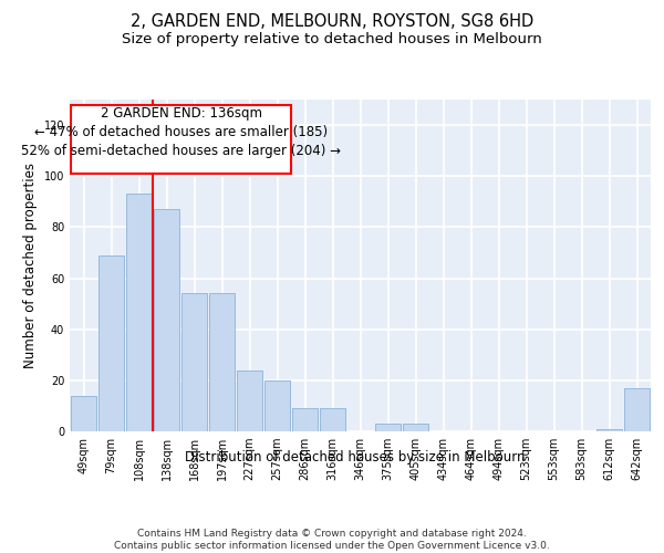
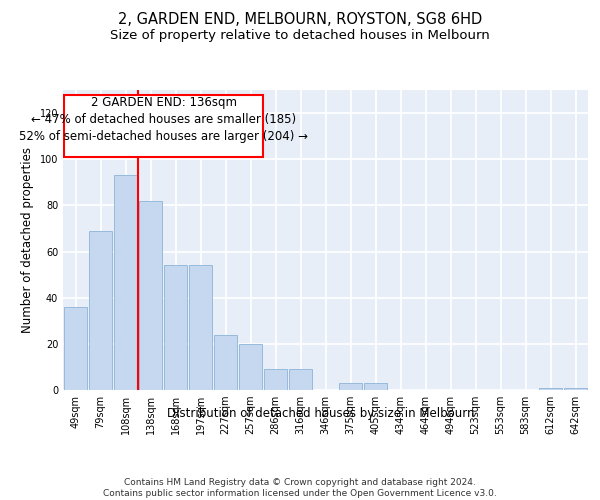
49sqm: 14 -> 36
138sqm: 87 -> 82
642sqm: 17 -> 1
